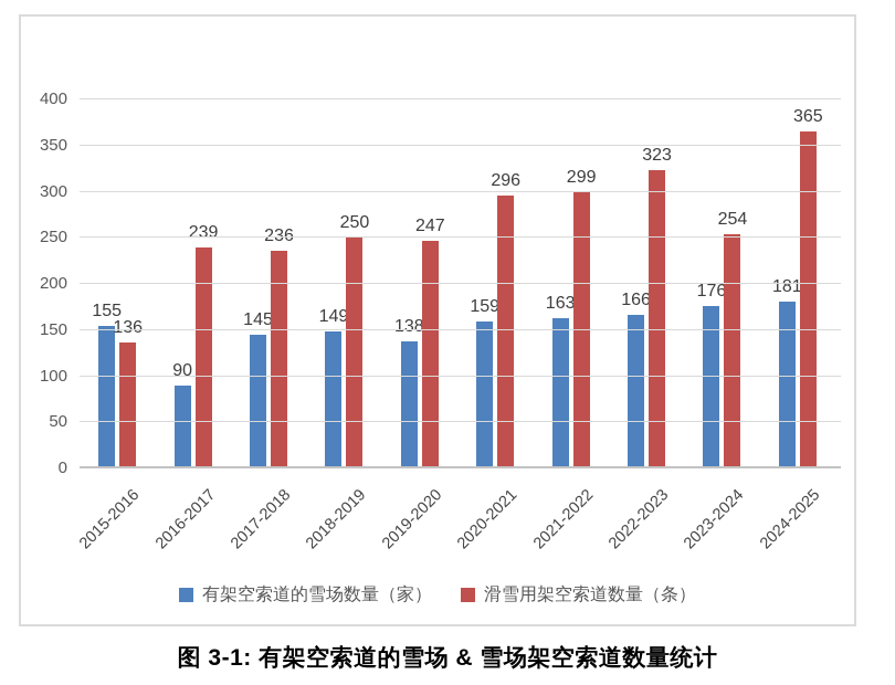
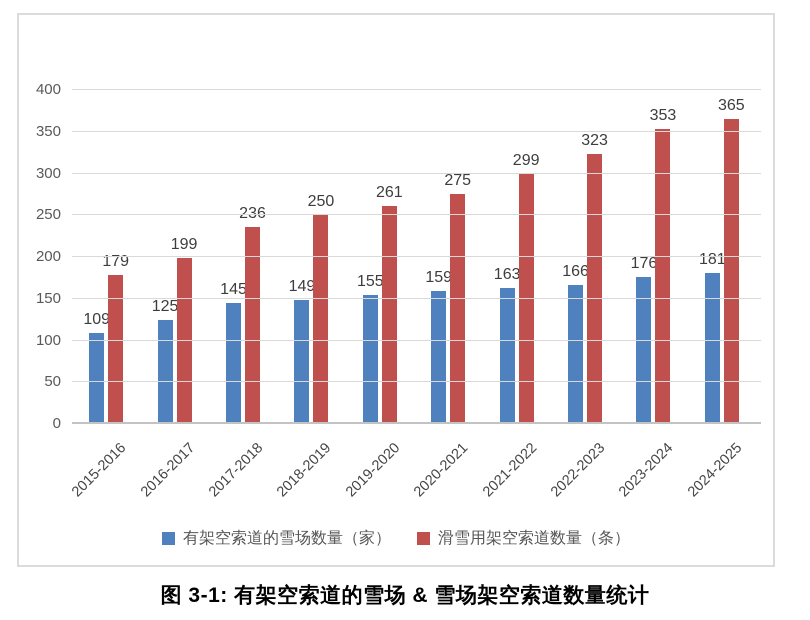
有架空索道的雪场数量（家）/2015-2016: 155 -> 109
滑雪用架空索道数量（条）/2015-2016: 136 -> 179
有架空索道的雪场数量（家）/2016-2017: 90 -> 125
滑雪用架空索道数量（条）/2016-2017: 239 -> 199
有架空索道的雪场数量（家）/2019-2020: 138 -> 155
滑雪用架空索道数量（条）/2019-2020: 247 -> 261
滑雪用架空索道数量（条）/2020-2021: 296 -> 275
滑雪用架空索道数量（条）/2023-2024: 254 -> 353
